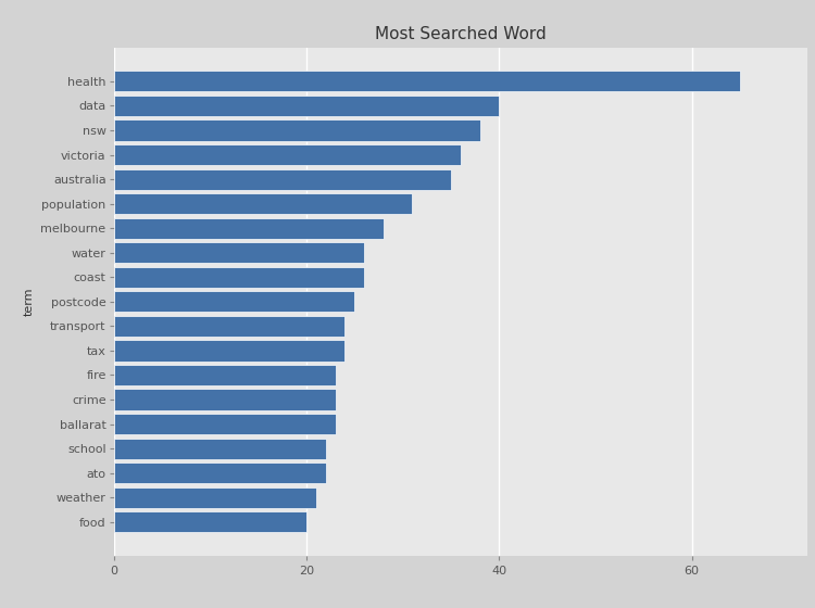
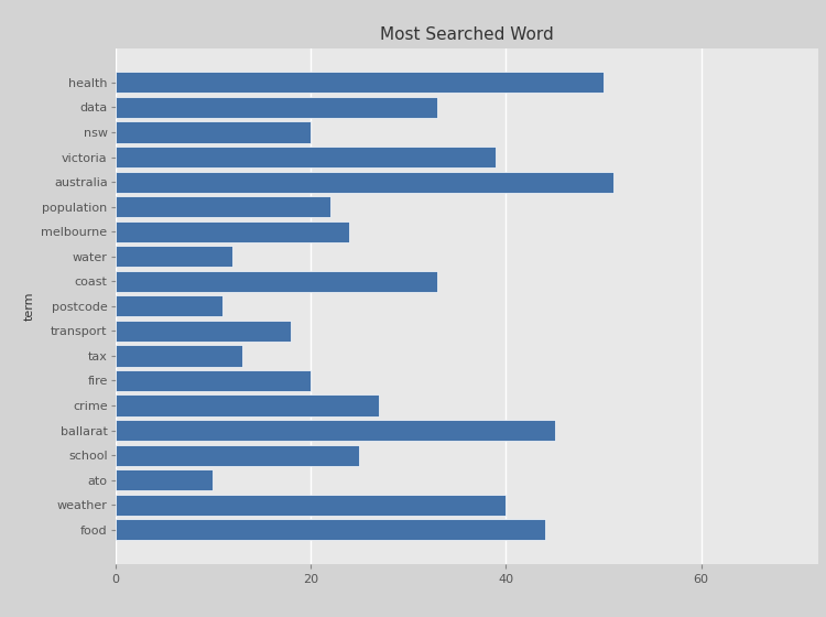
health: 65 -> 50
data: 40 -> 33
nsw: 38 -> 20
victoria: 36 -> 39
australia: 35 -> 51
population: 31 -> 22
melbourne: 28 -> 24
water: 26 -> 12
coast: 26 -> 33
postcode: 25 -> 11
transport: 24 -> 18
tax: 24 -> 13
fire: 23 -> 20
crime: 23 -> 27
ballarat: 23 -> 45
school: 22 -> 25
ato: 22 -> 10
weather: 21 -> 40
food: 20 -> 44
